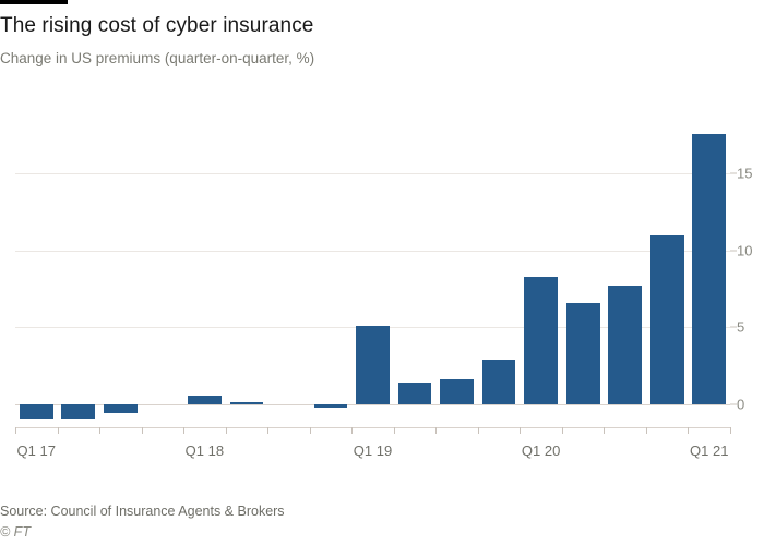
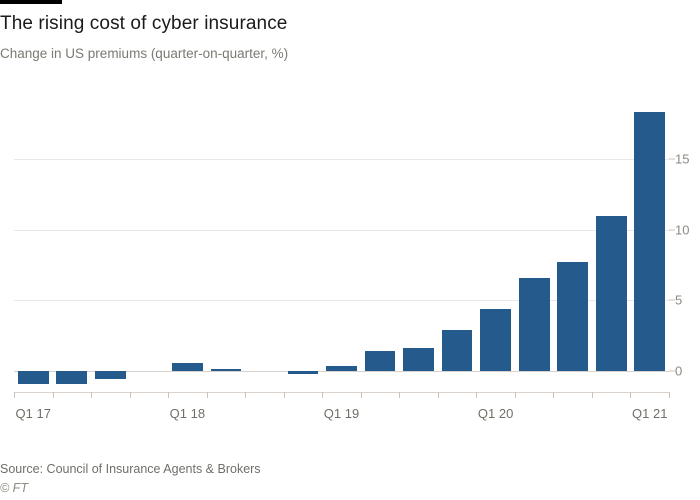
Q1 19: 5.1 -> 0.3
Q1 20: 8.3 -> 4.4
Q1 21: 17.6 -> 18.4
